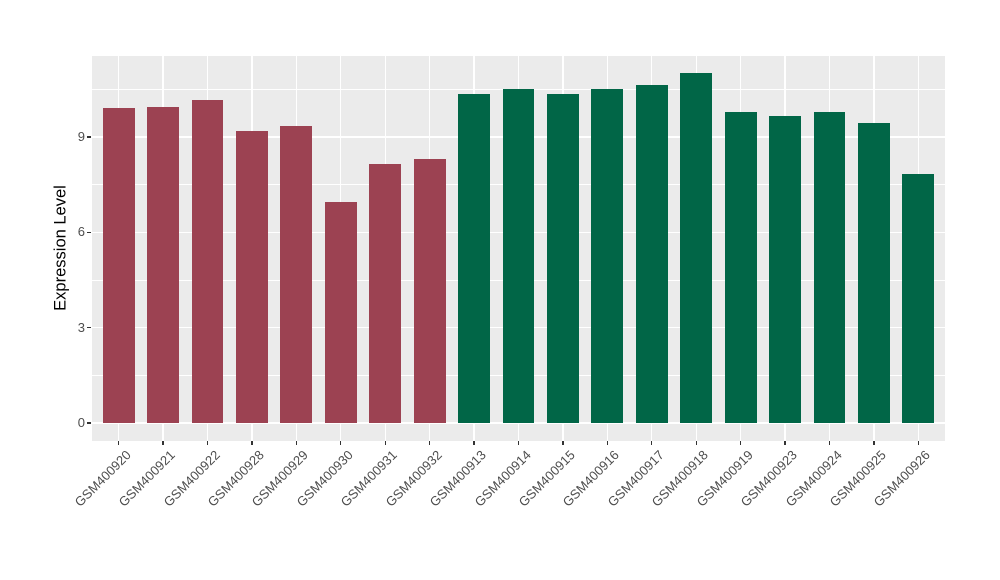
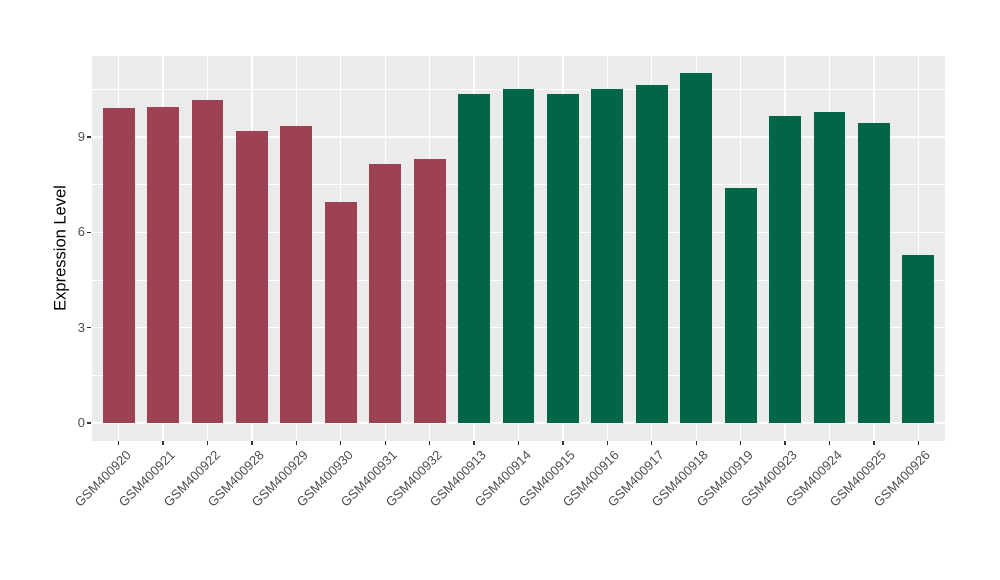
GSM400919: 9.8 -> 7.4
GSM400926: 7.8 -> 5.3
